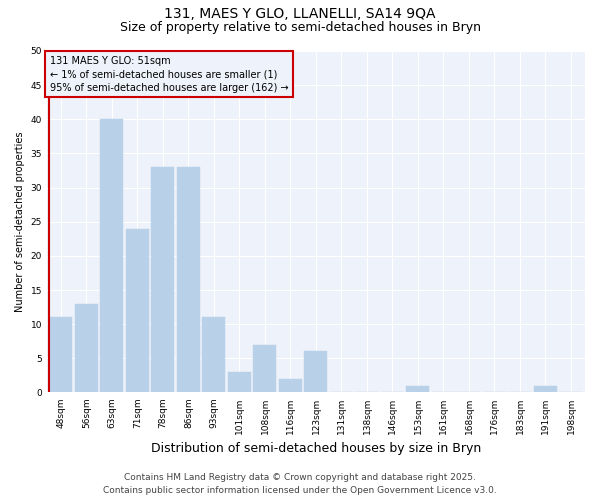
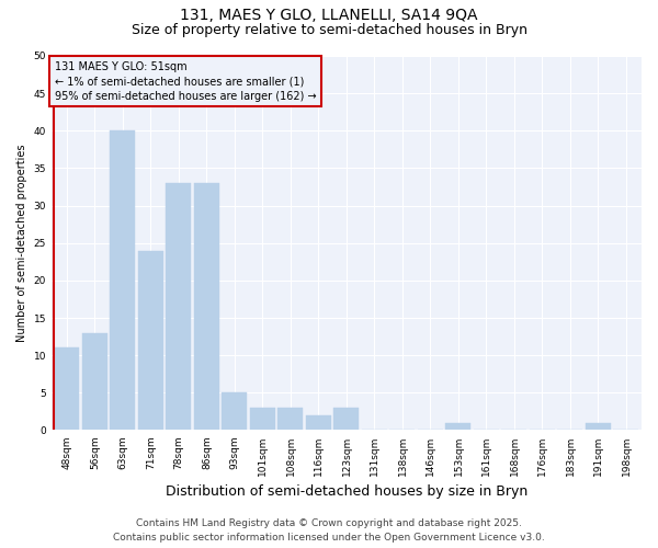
93sqm: 11 -> 5
108sqm: 7 -> 3
123sqm: 6 -> 3
